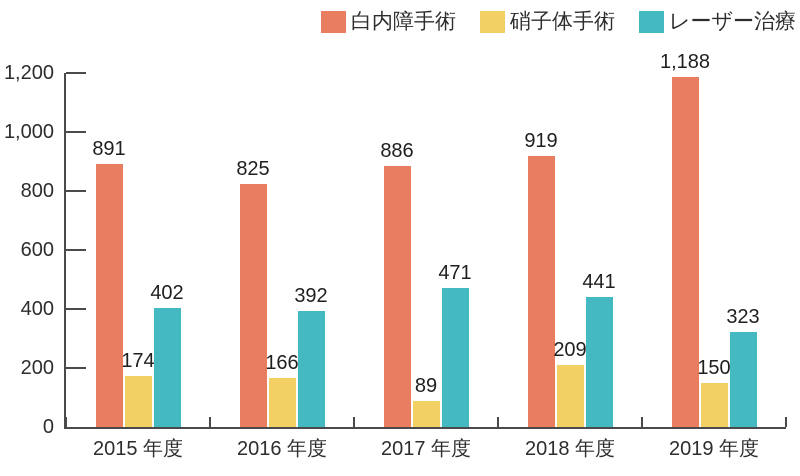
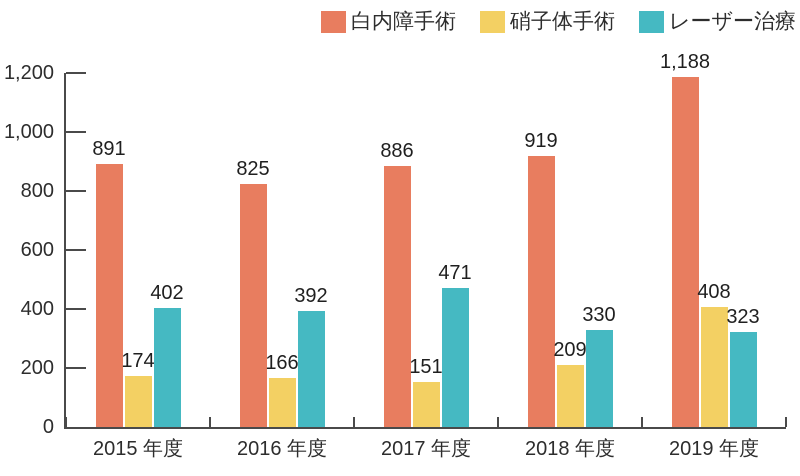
硝子体手術/2017 年度: 89 -> 151
レーザー治療/2018 年度: 441 -> 330
硝子体手術/2019 年度: 150 -> 408
